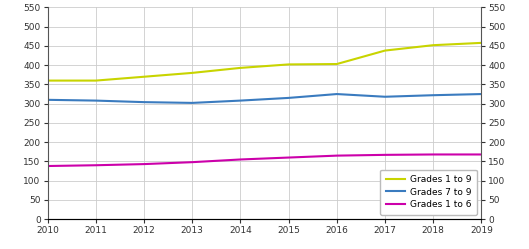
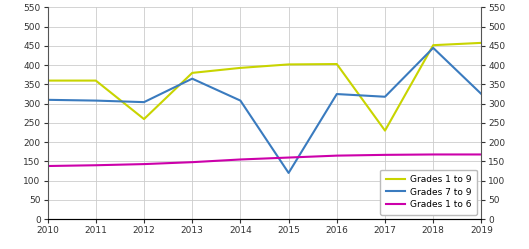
Grades 1 to 9/2012: 370 -> 260
Grades 7 to 9/2013: 302 -> 365
Grades 7 to 9/2015: 315 -> 120
Grades 1 to 9/2017: 438 -> 230
Grades 7 to 9/2018: 322 -> 445
